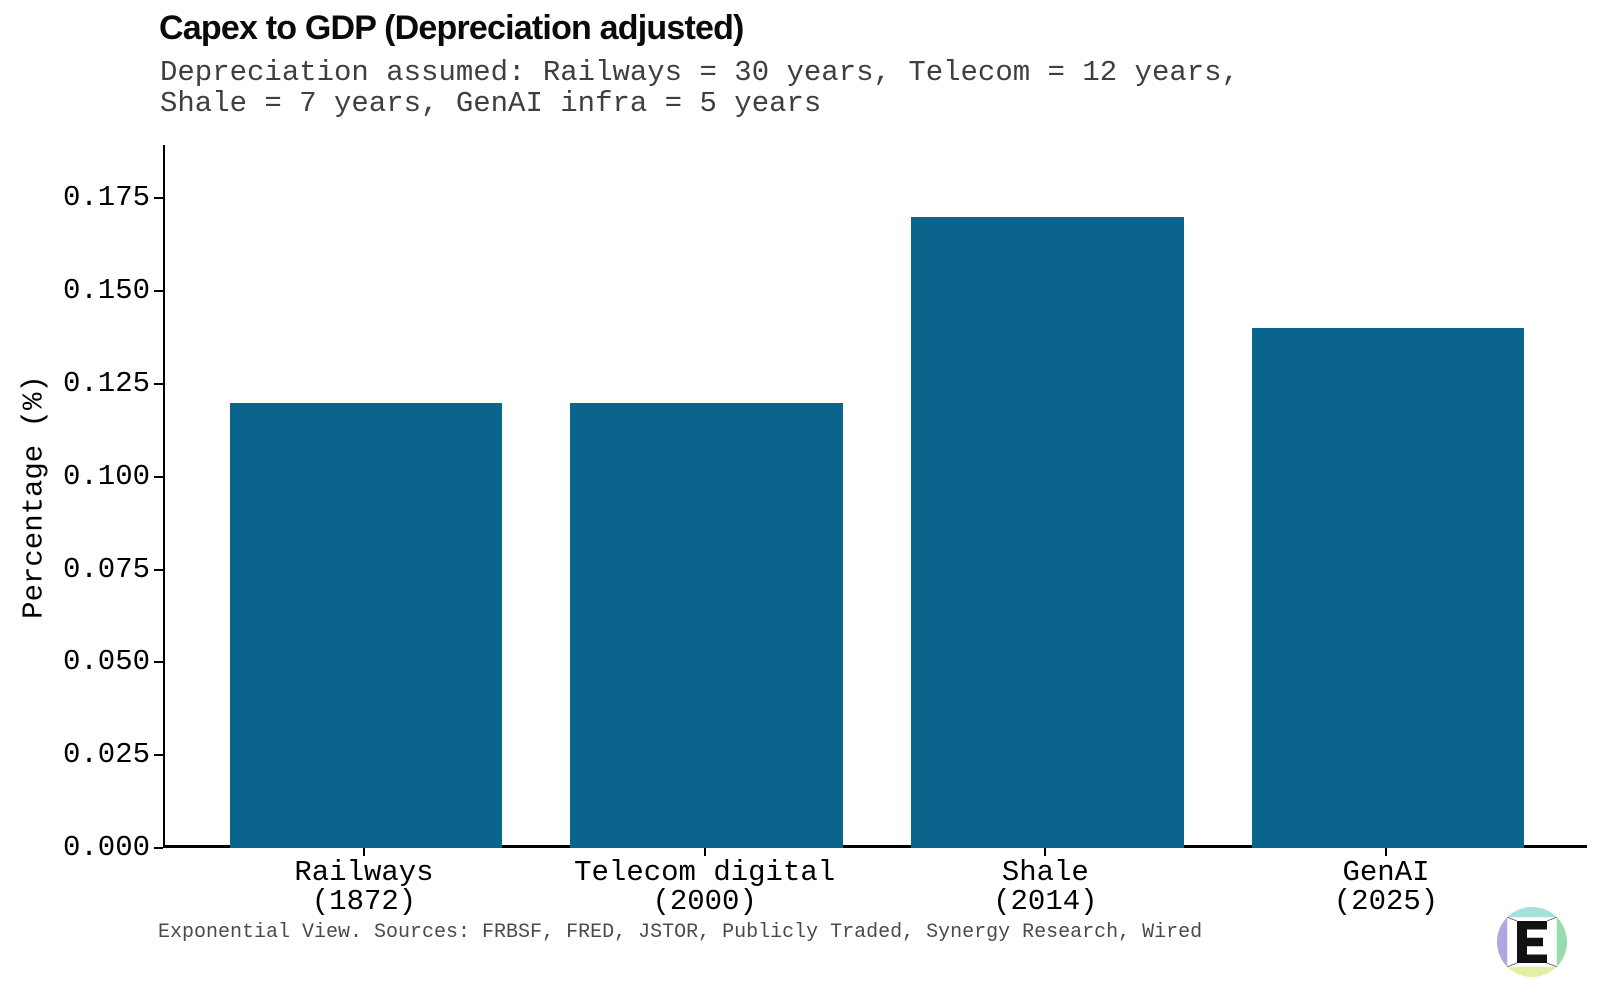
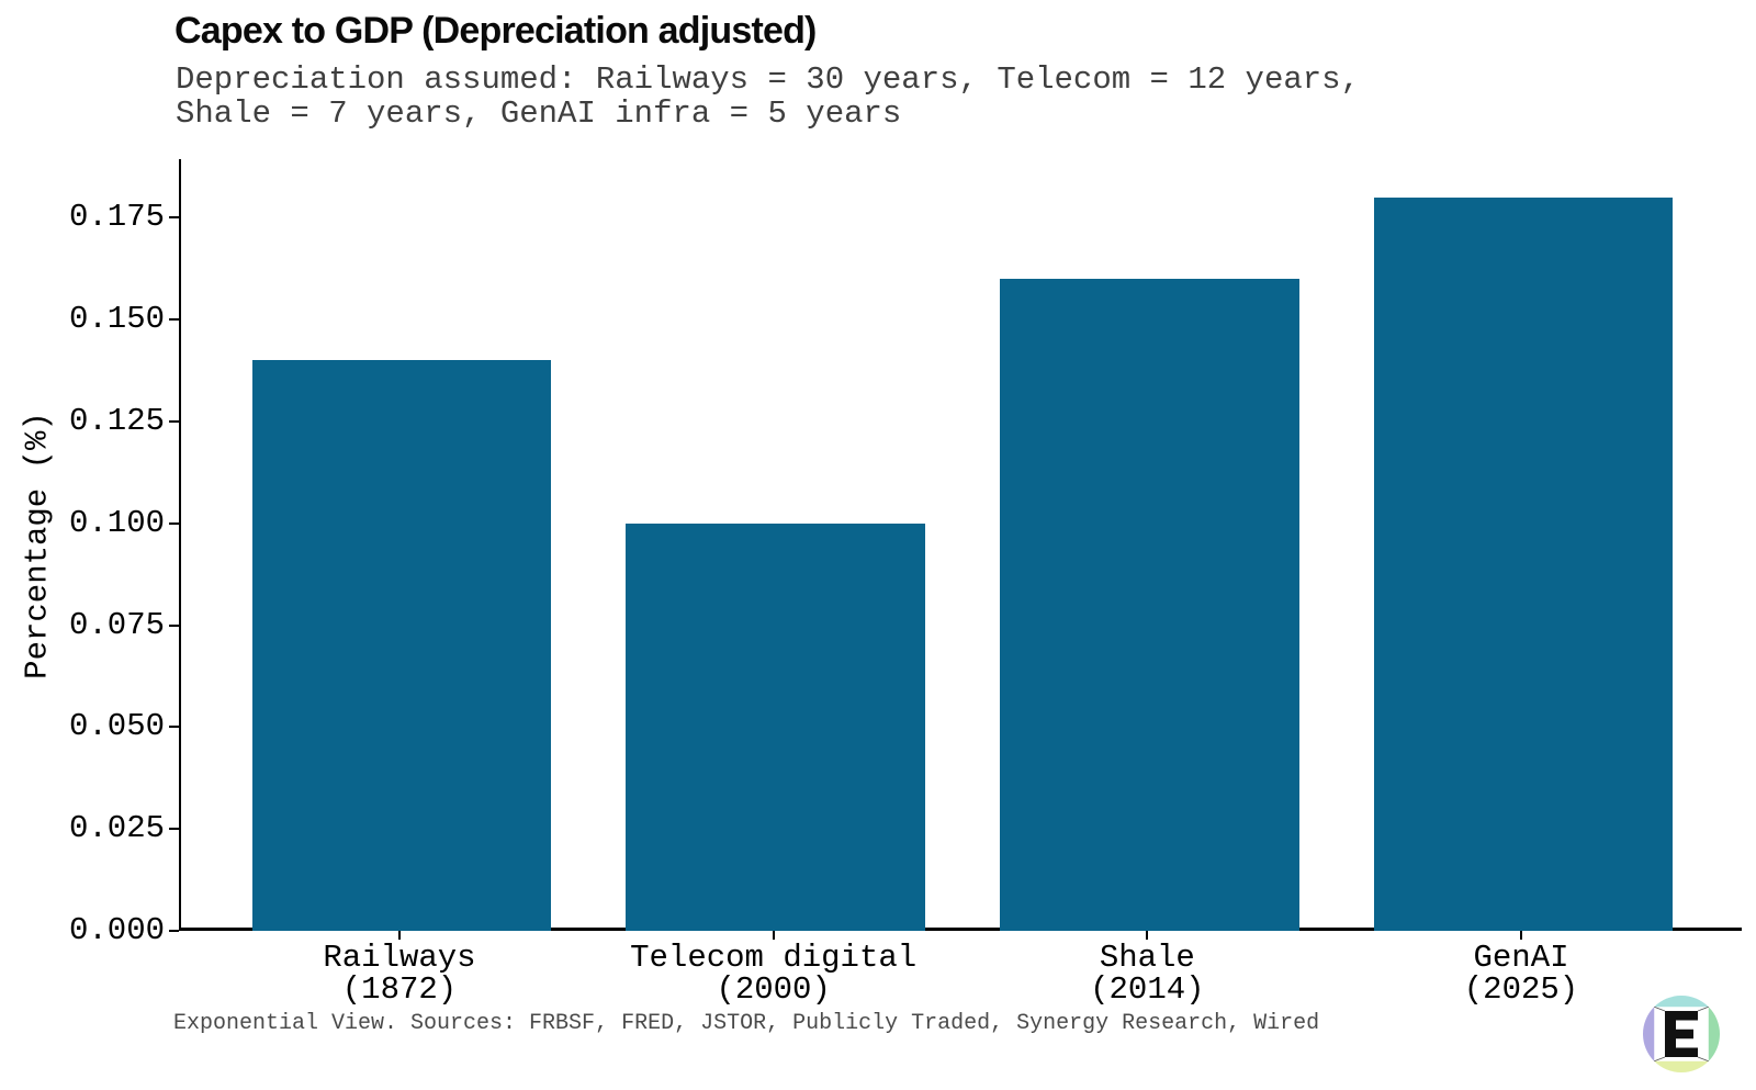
Railways (1872): 0.12 -> 0.14
Telecom digital (2000): 0.12 -> 0.10
Shale (2014): 0.17 -> 0.16
GenAI (2025): 0.14 -> 0.18
